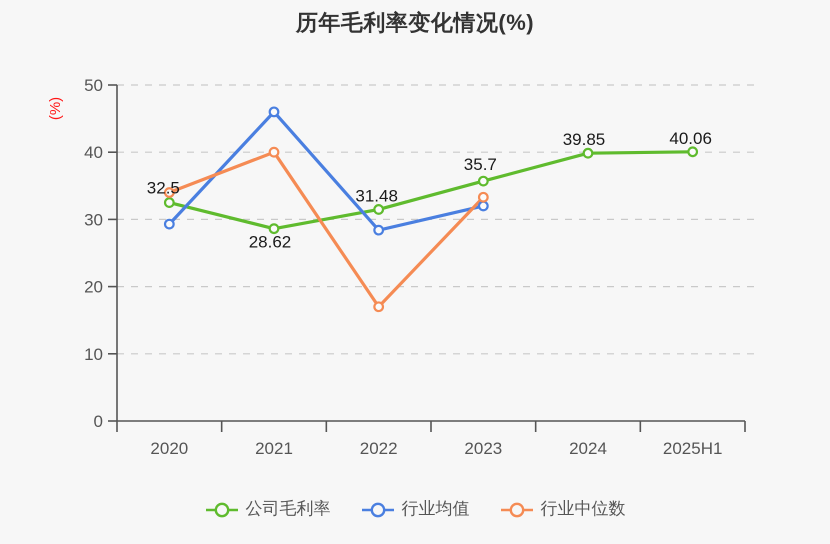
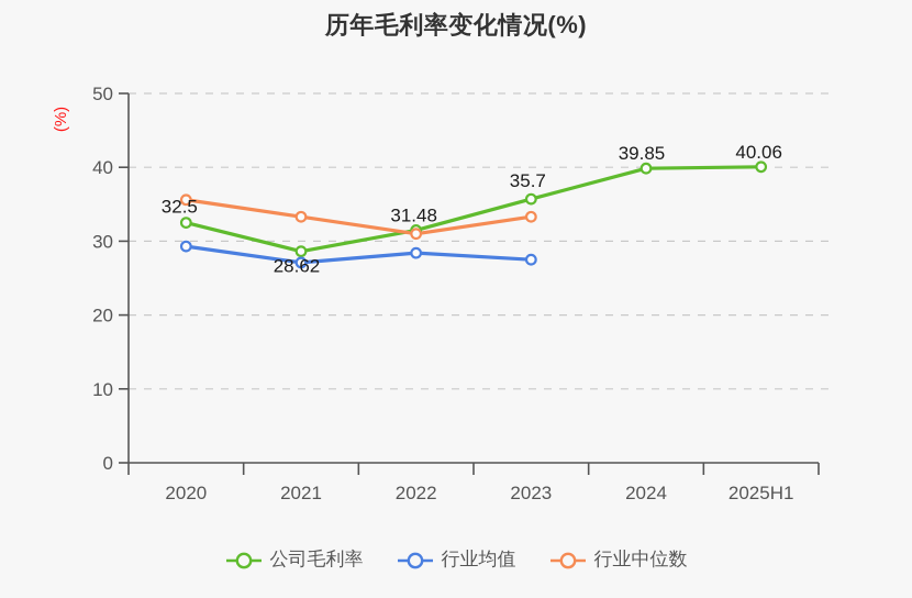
行业中位数/2020: 34 -> 36
行业均值/2021: 46 -> 27
行业中位数/2021: 40 -> 33
行业中位数/2022: 17 -> 31
行业均值/2023: 32 -> 28
